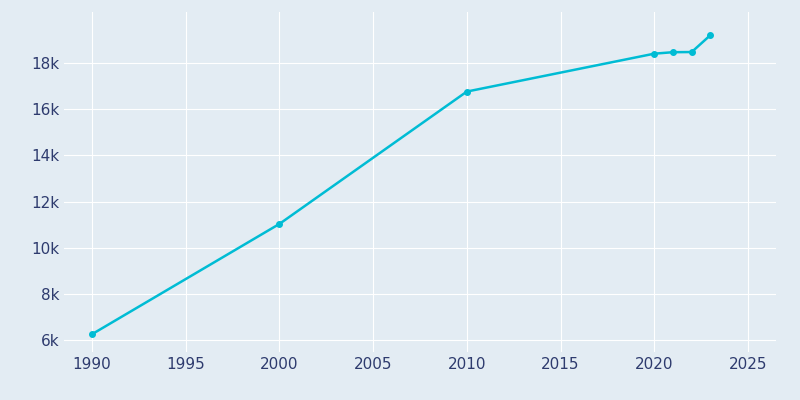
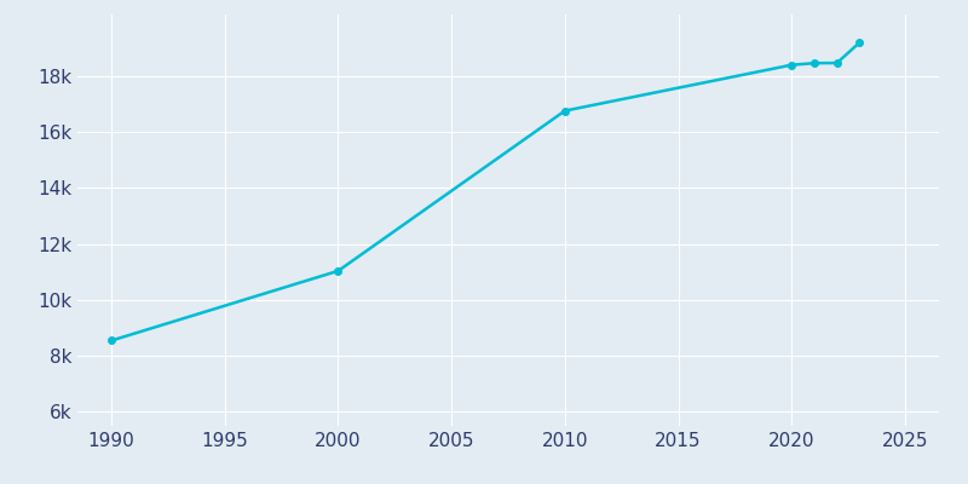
1990: 6.27k -> 8.55k
